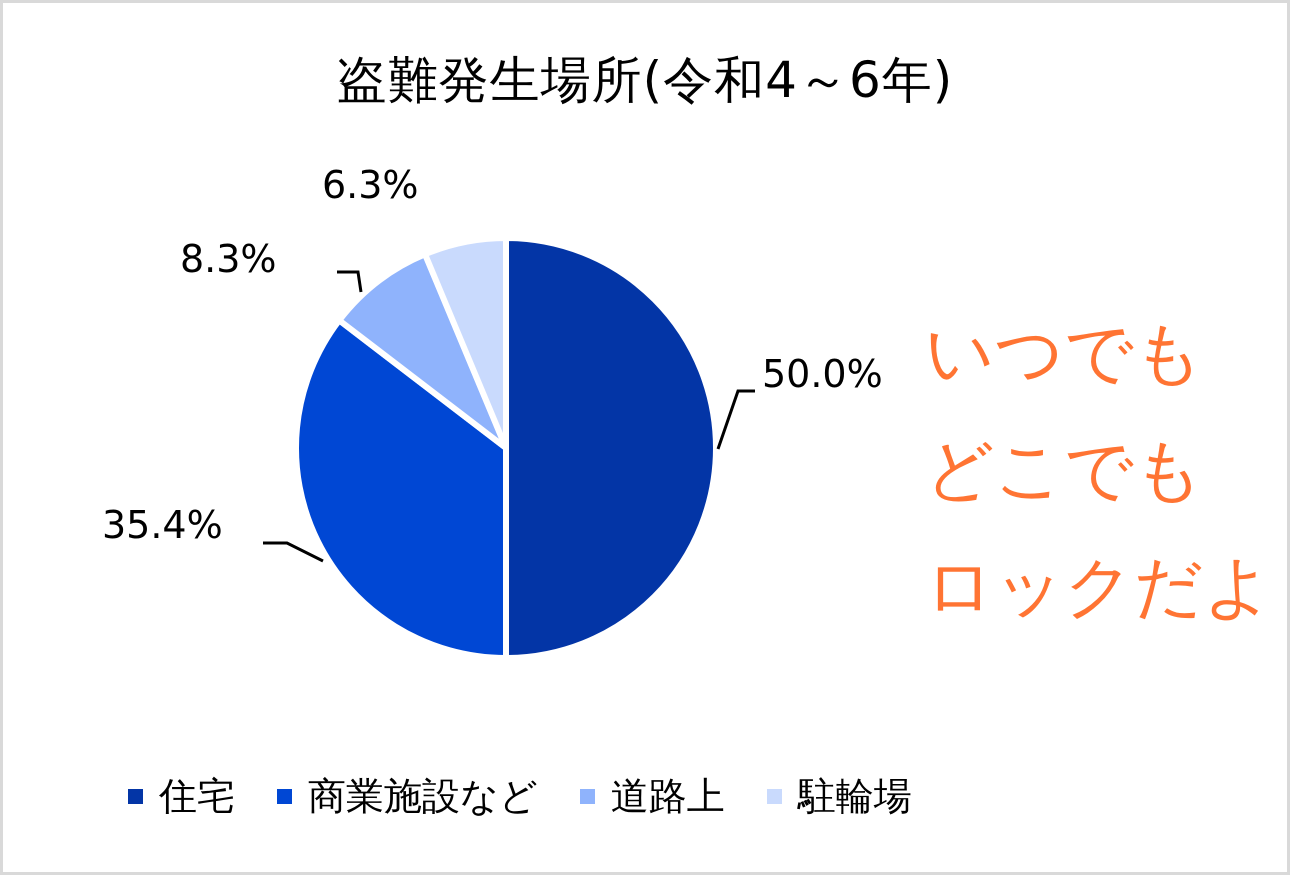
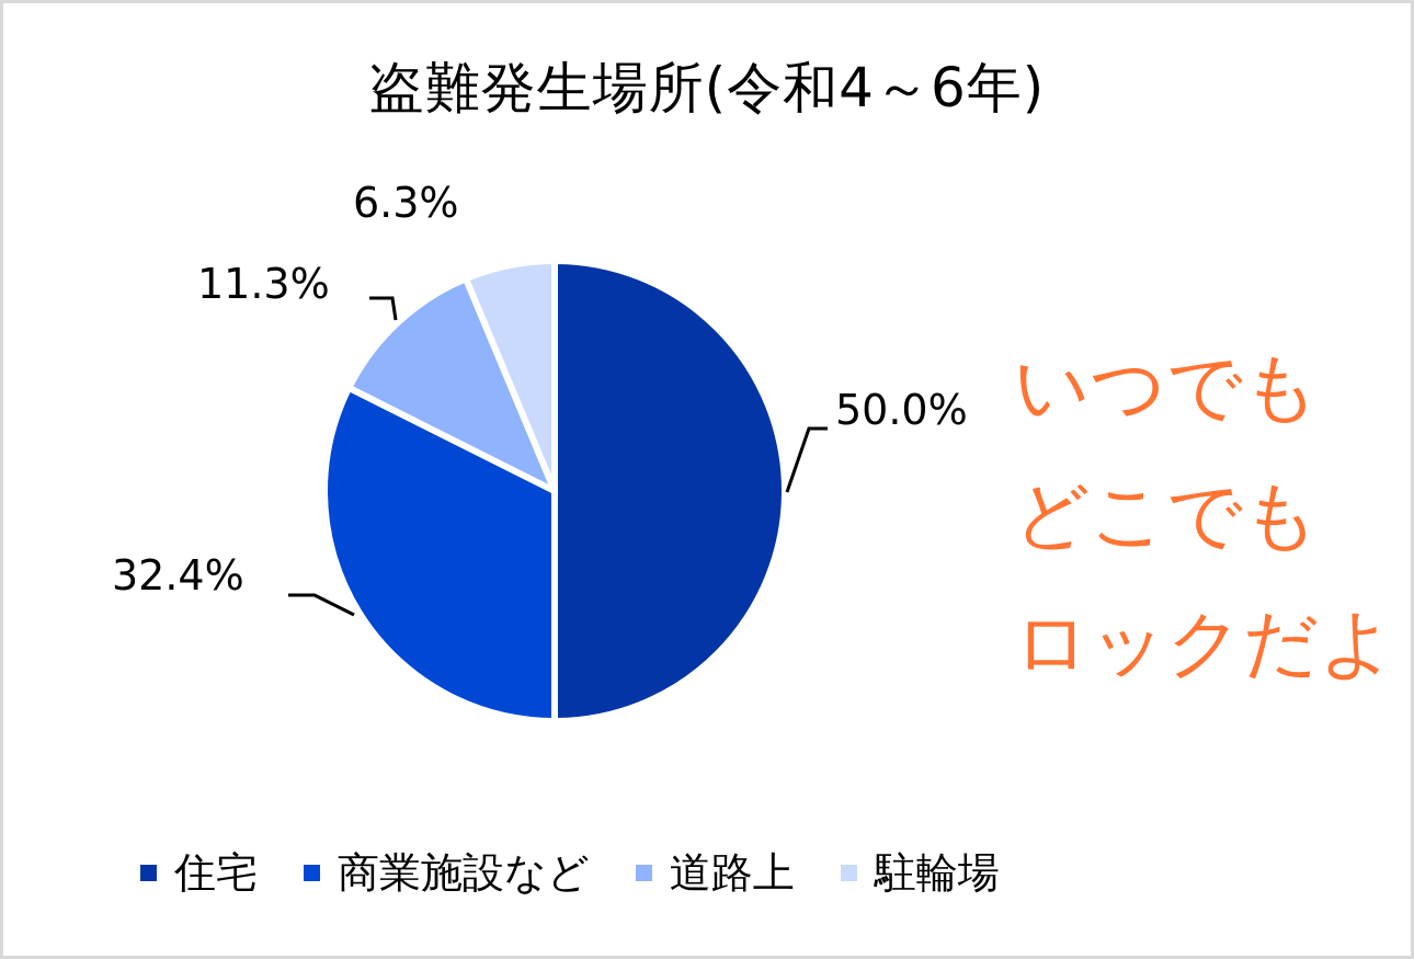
商業施設など: 35.4% -> 32.4%
道路上: 8.3% -> 11.3%
